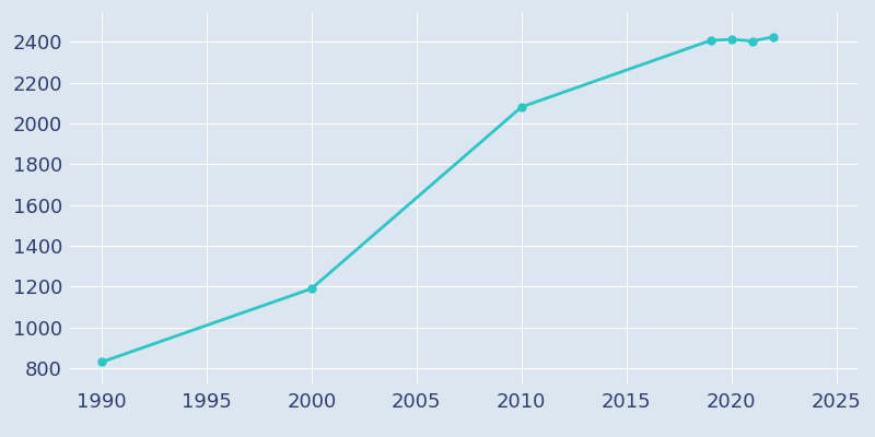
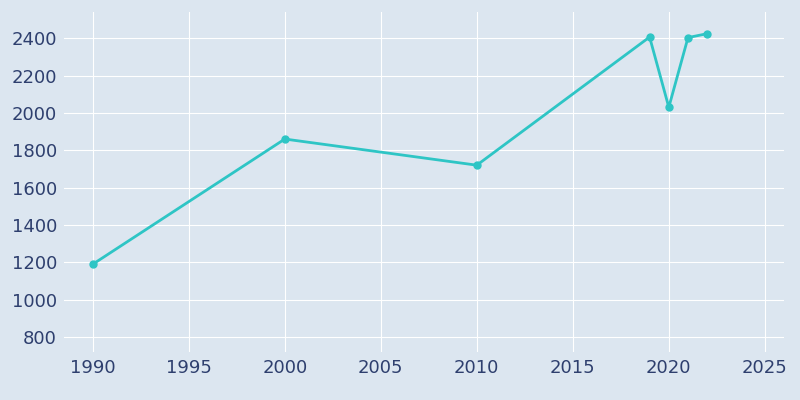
1990: 830 -> 1190
2000: 1190 -> 1860
2010: 2080 -> 1720
2020: 2410 -> 2030
